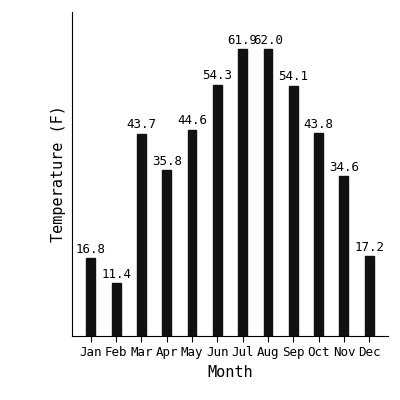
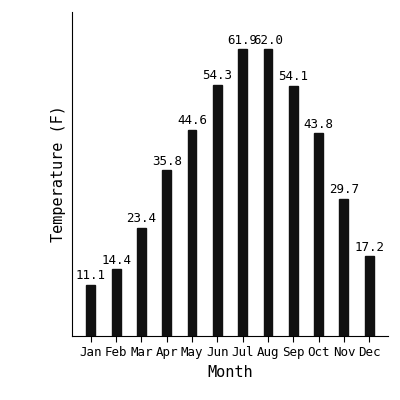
Jan: 16.8 -> 11.1
Feb: 11.4 -> 14.4
Mar: 43.7 -> 23.4
Nov: 34.6 -> 29.7
